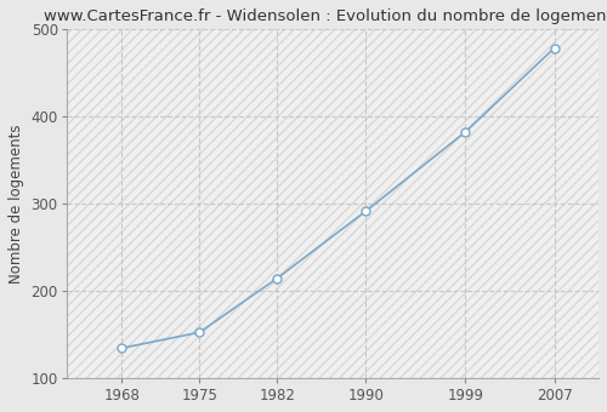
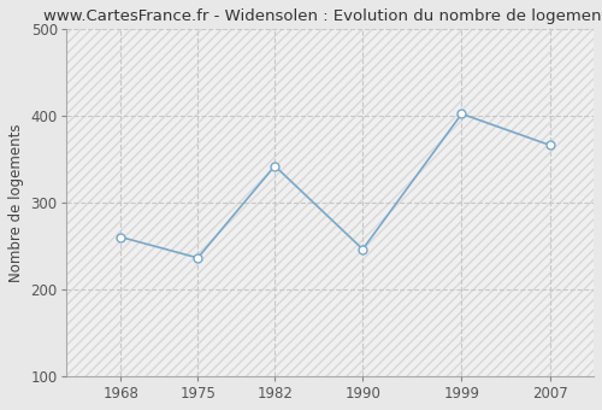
1968: 134 -> 260
1975: 152 -> 236
1982: 214 -> 342
1990: 291 -> 246
1999: 382 -> 402
2007: 478 -> 366
